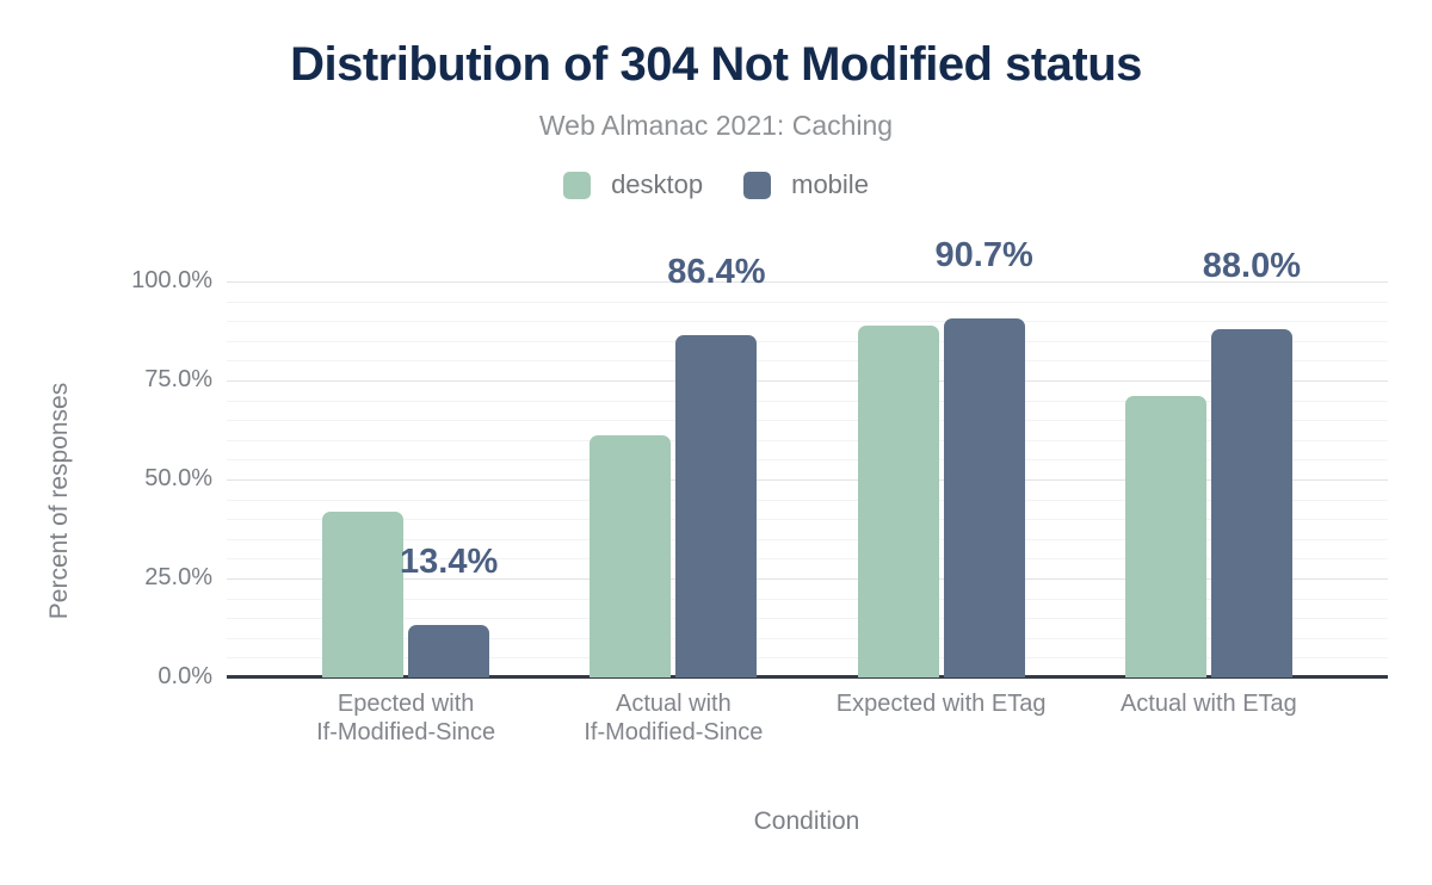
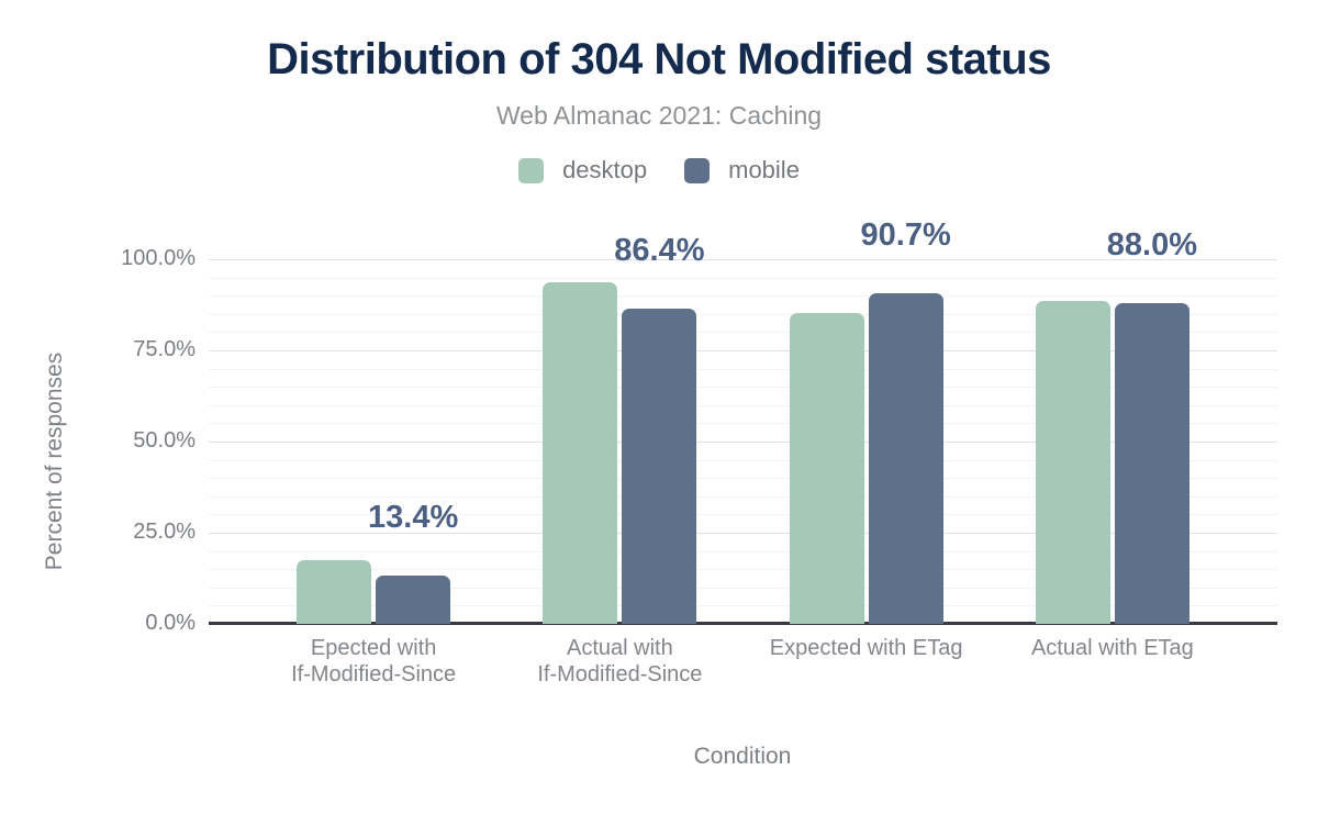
desktop/Epected with If-Modified-Since: 42% -> 18%
desktop/Actual with If-Modified-Since: 61% -> 94%
desktop/Expected with ETag: 89% -> 85%
desktop/Actual with ETag: 71% -> 88%
